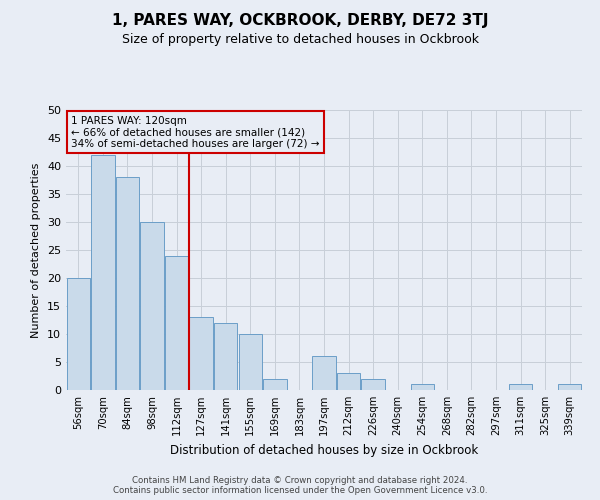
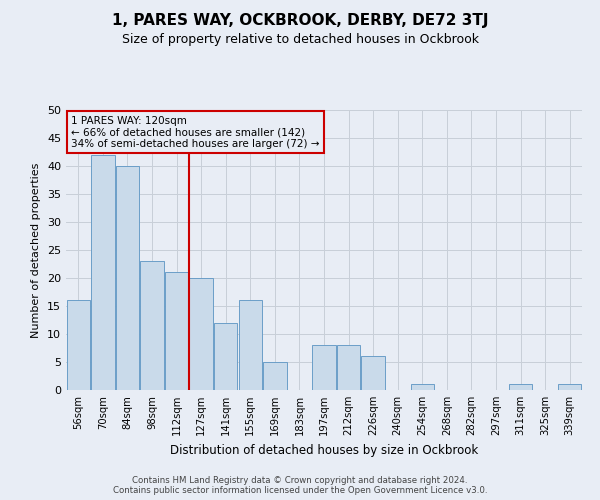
56sqm: 20 -> 16
84sqm: 38 -> 40
98sqm: 30 -> 23
112sqm: 24 -> 21
127sqm: 13 -> 20
155sqm: 10 -> 16
169sqm: 2 -> 5
197sqm: 6 -> 8
212sqm: 3 -> 8
226sqm: 2 -> 6
